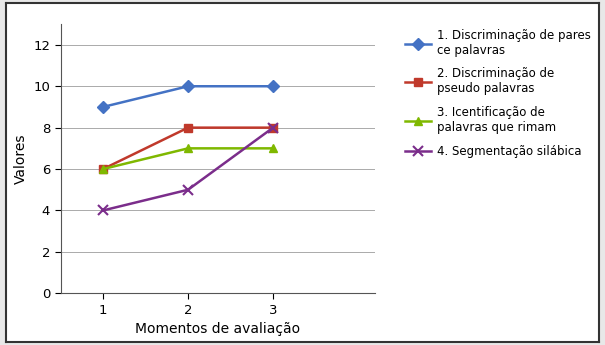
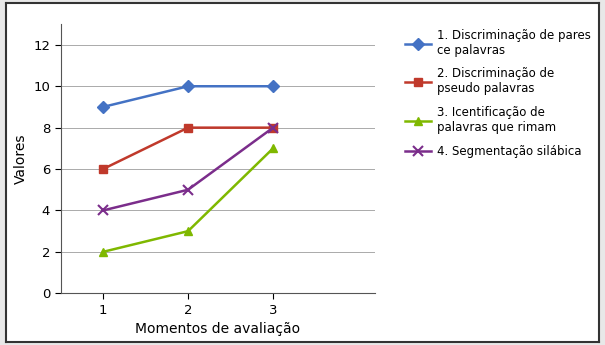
3. Icentificação de palavras que rimam/1: 6 -> 2
3. Icentificação de palavras que rimam/2: 7 -> 3
